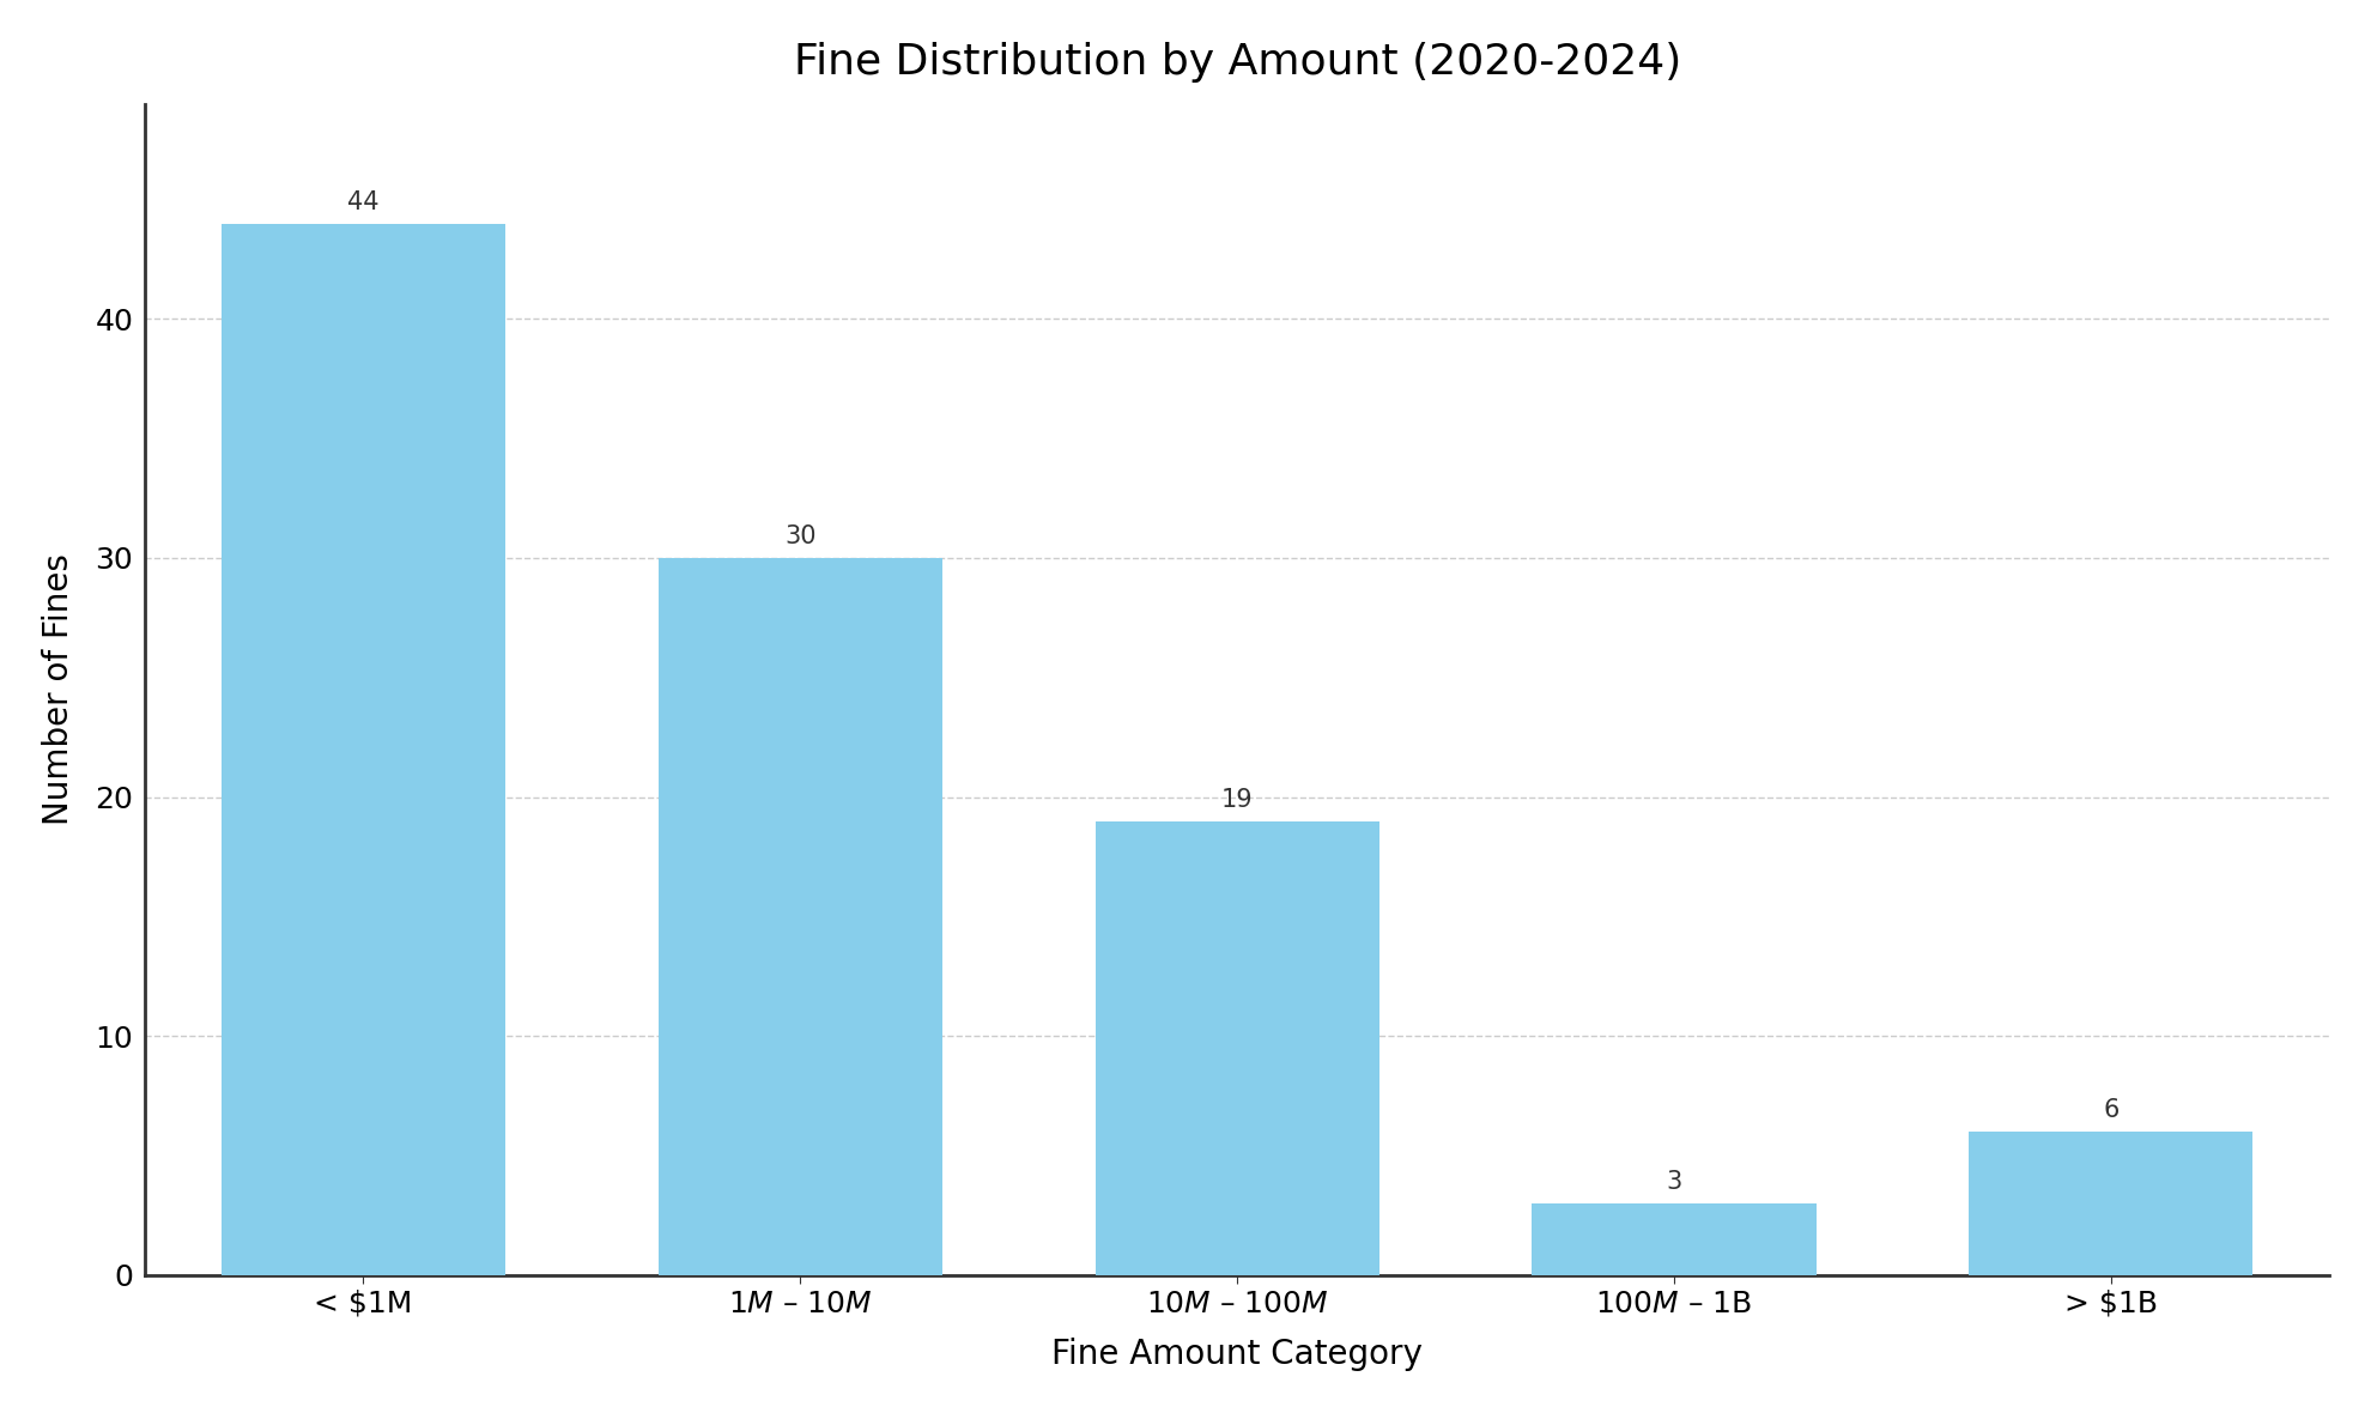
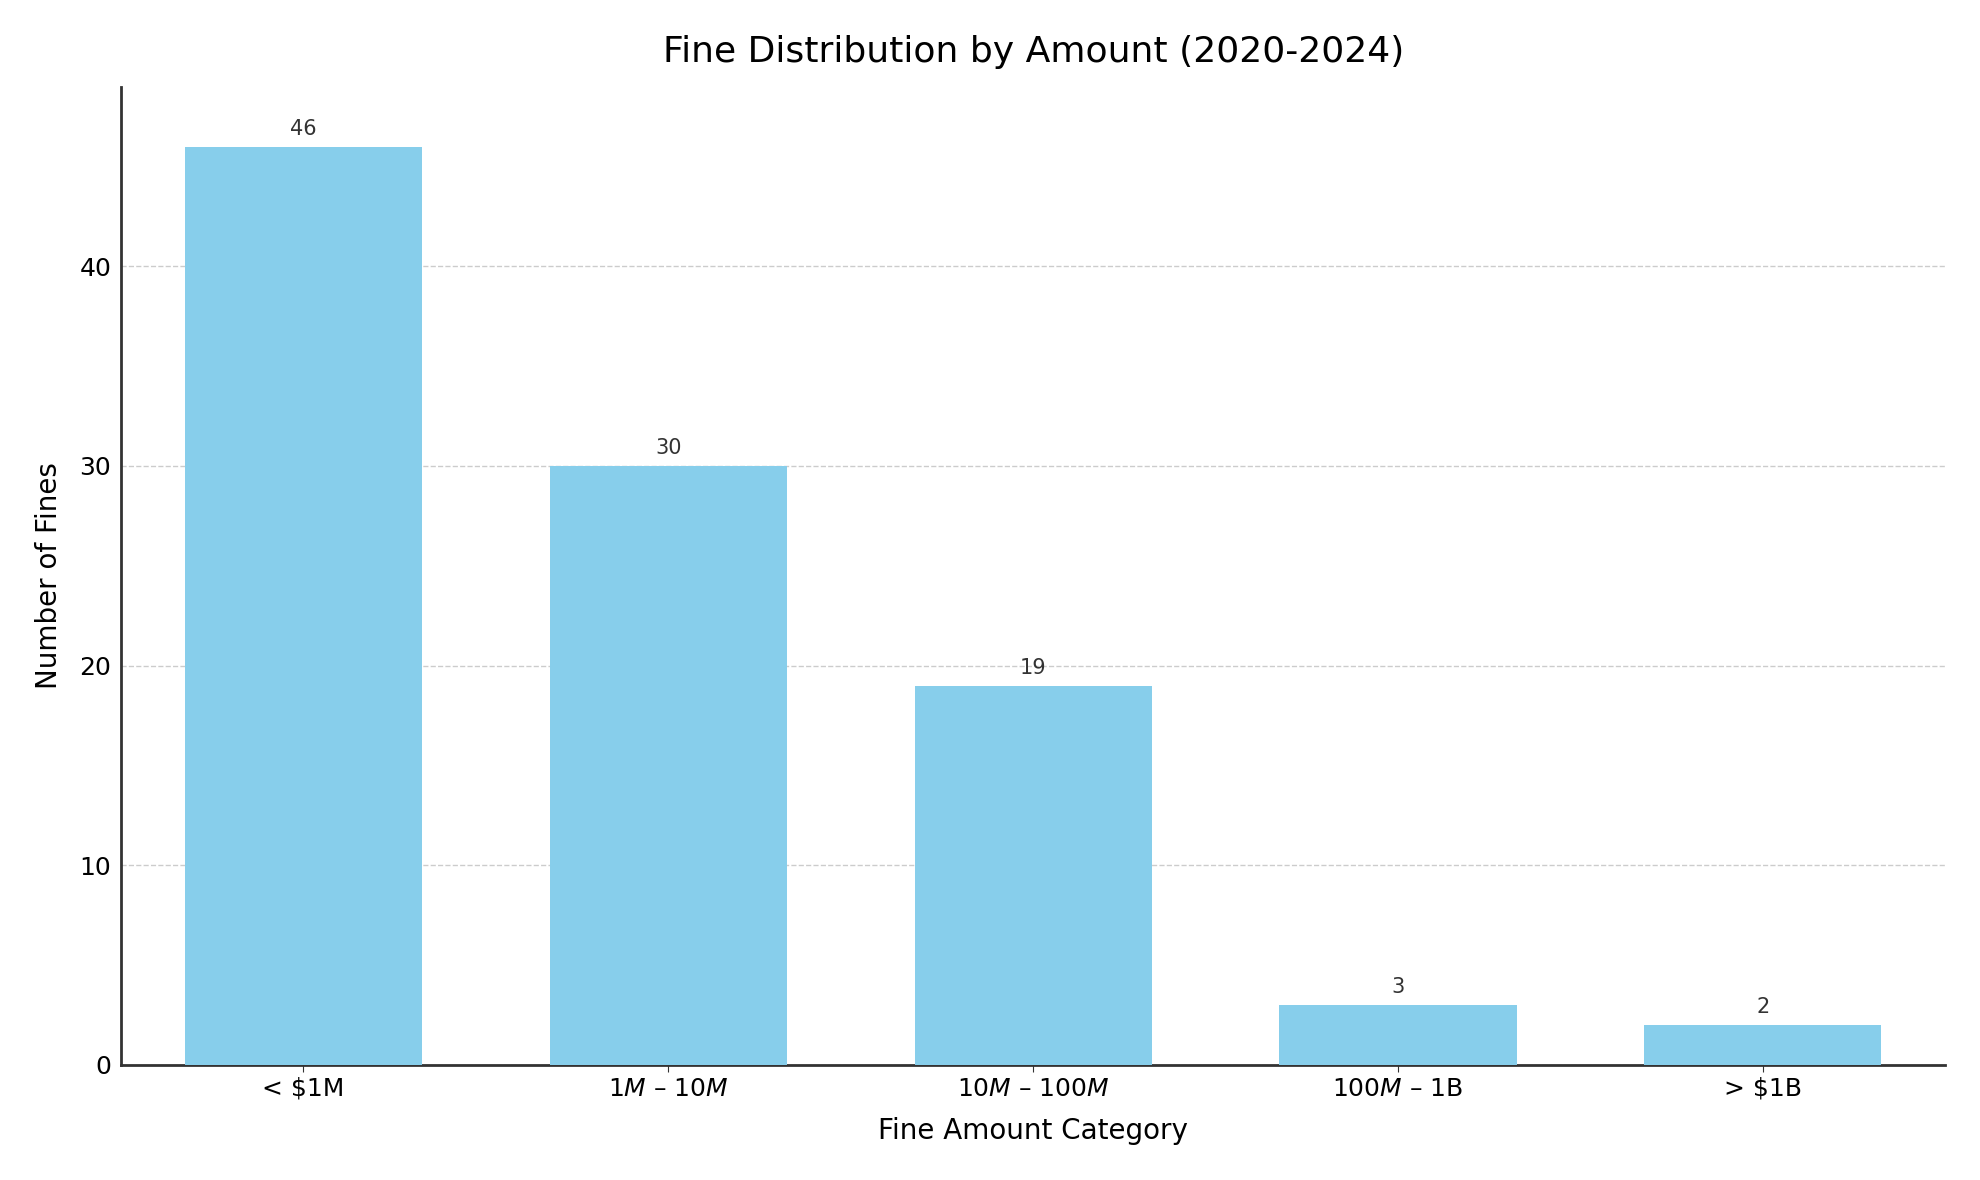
< $1M: 44 -> 46
> $1B: 6 -> 2
